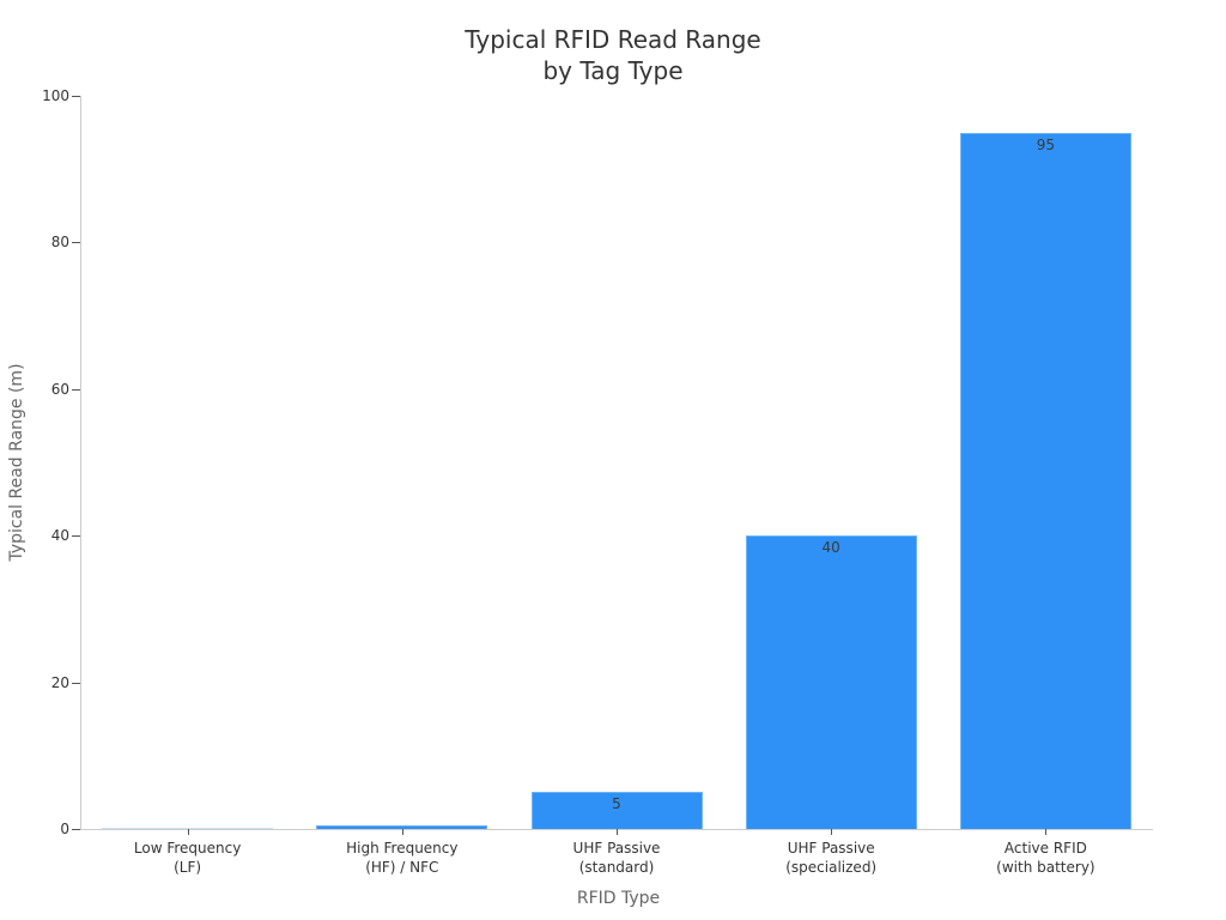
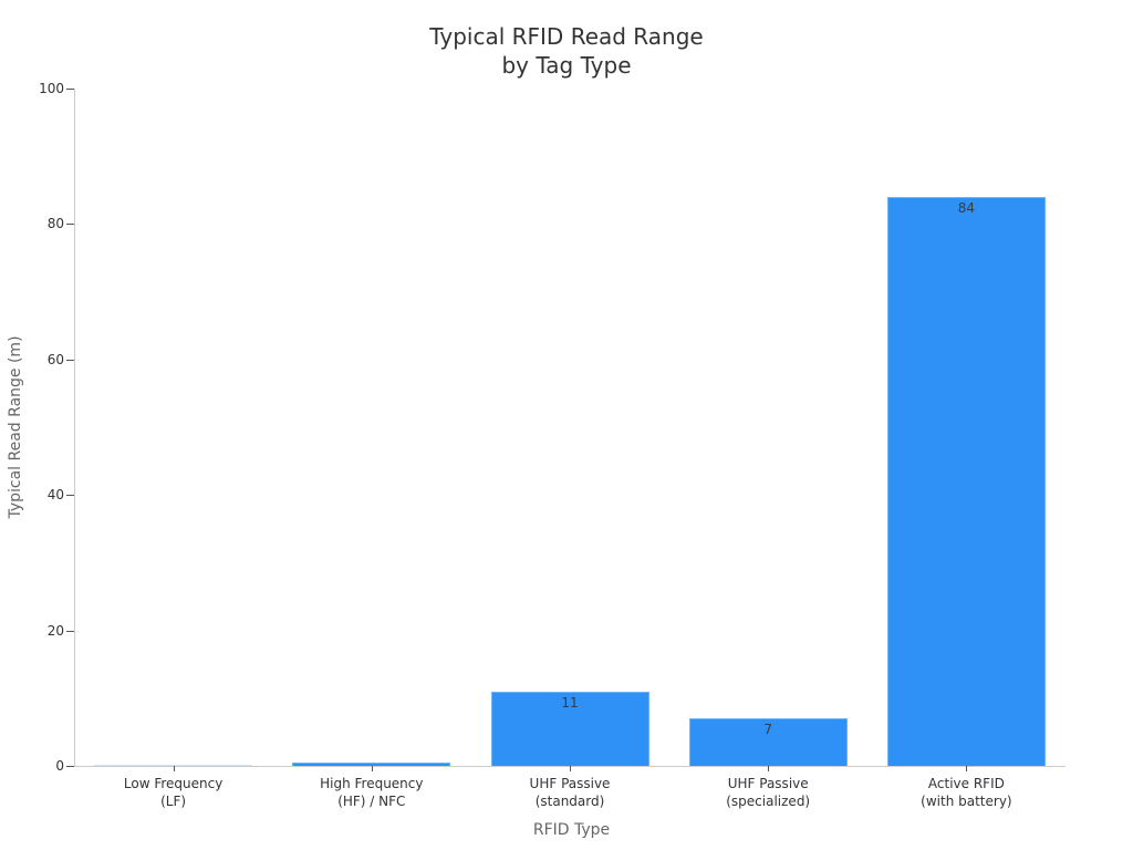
UHF Passive (standard): 5 -> 11
UHF Passive (specialized): 40 -> 7
Active RFID (with battery): 95 -> 84
